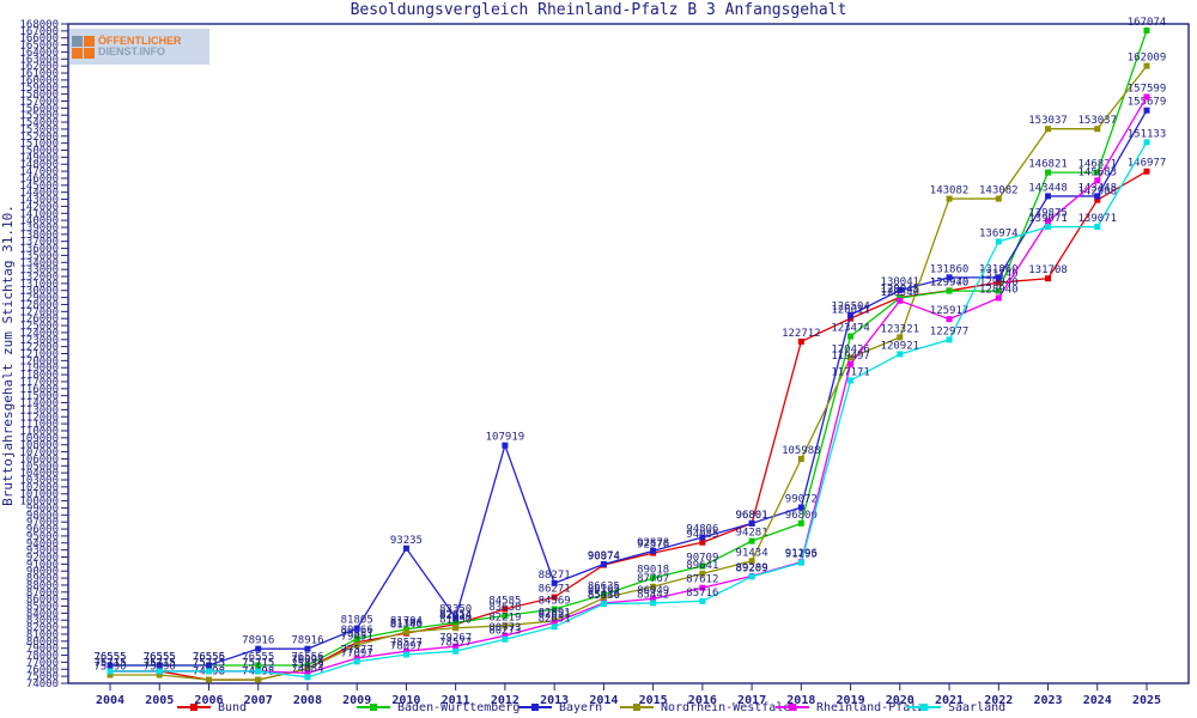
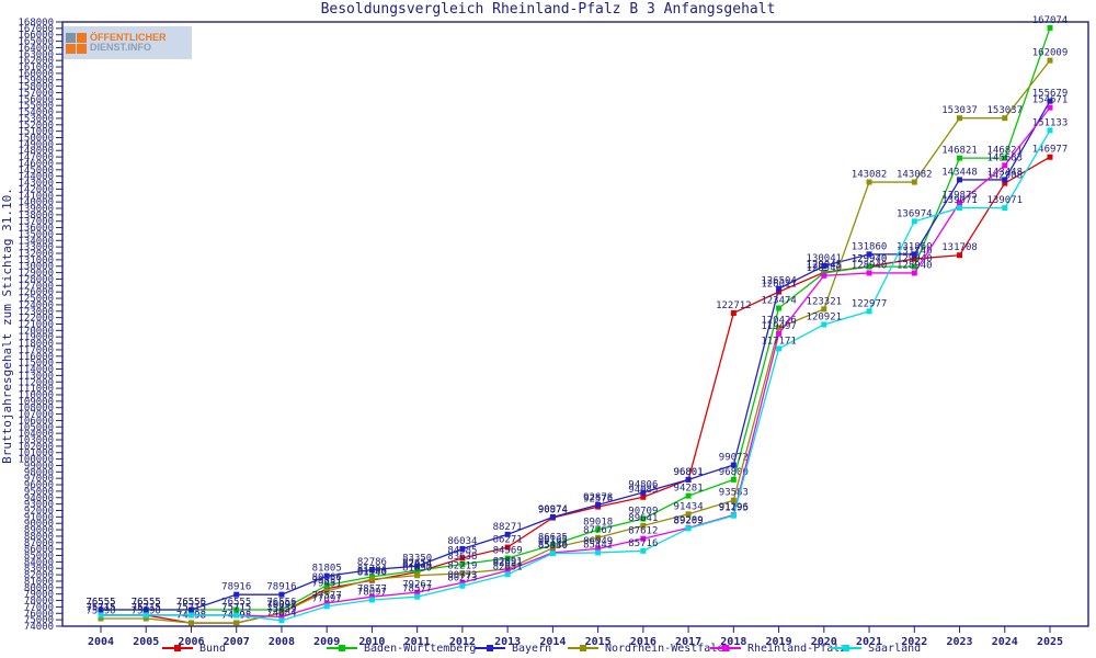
Bayern/2010: 93235 -> 82786
Bayern/2012: 107919 -> 86034
Nordrhein-Westfalen/2018: 105988 -> 93583
Rheinland-Pfalz/2021: 125917 -> 128940
Rheinland-Pfalz/2025: 157599 -> 154671
